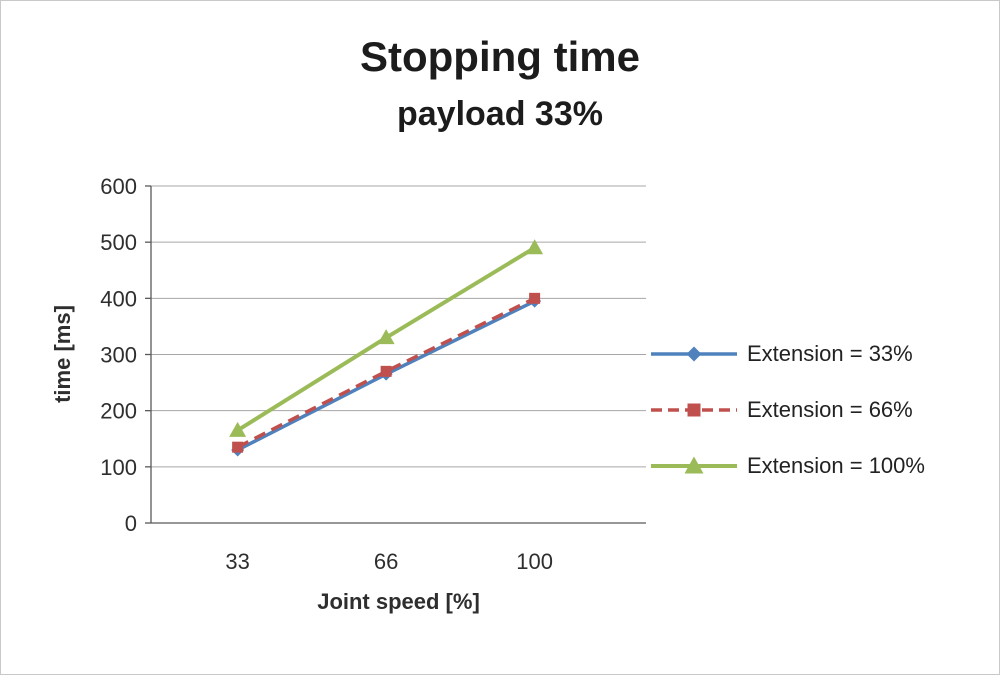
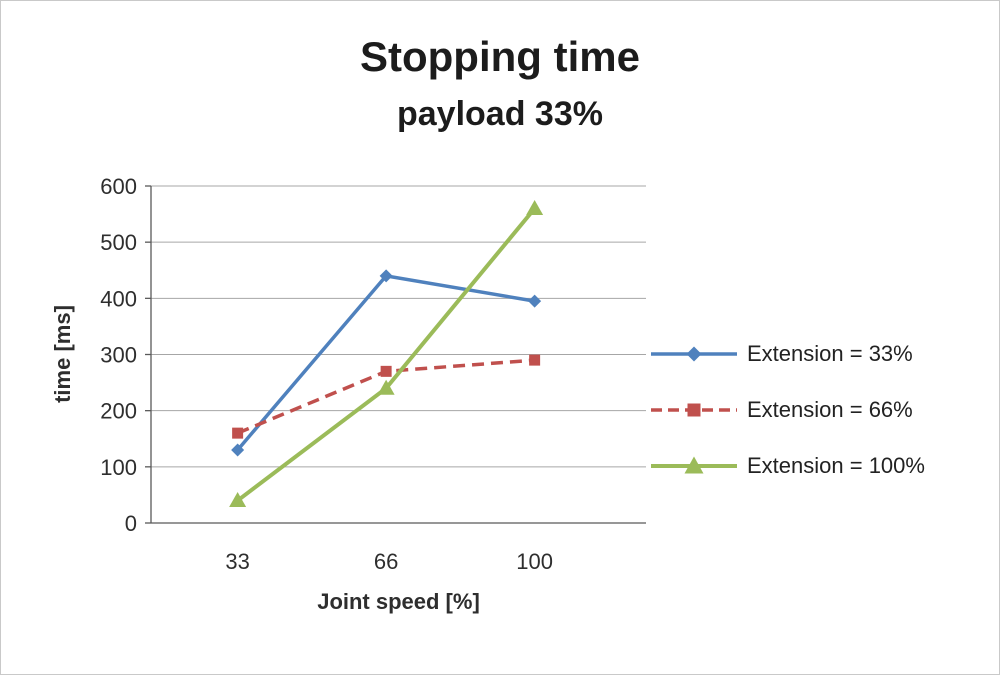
Extension = 66%/33: 140 -> 160
Extension = 100%/33: 160 -> 40
Extension = 33%/66: 260 -> 440
Extension = 100%/66: 330 -> 240
Extension = 66%/100: 400 -> 290
Extension = 100%/100: 490 -> 560
